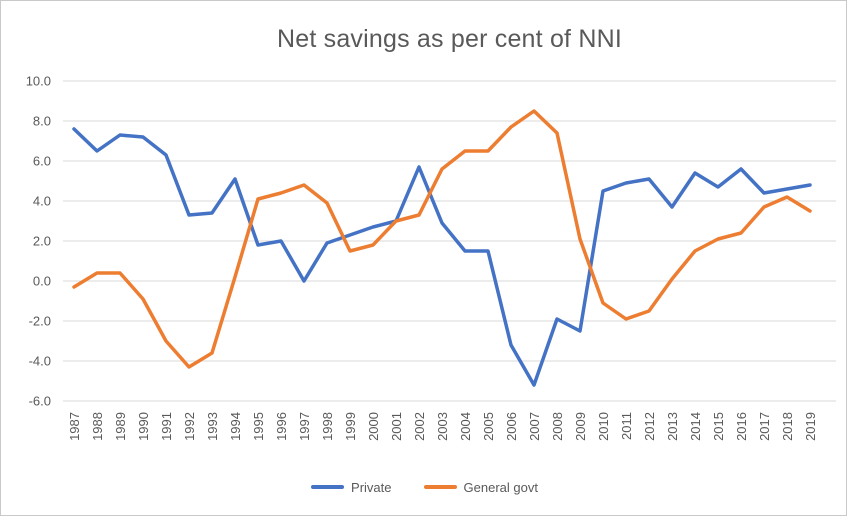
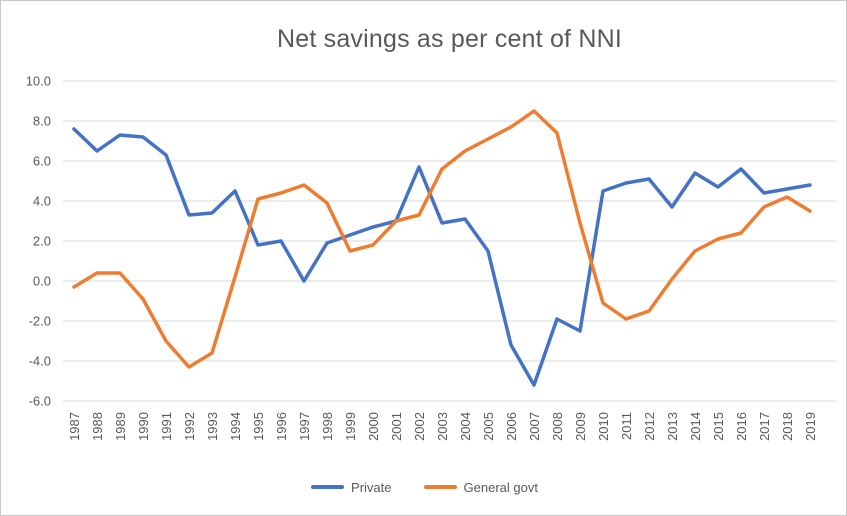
Private/1994: 5.1 -> 4.5
Private/2004: 1.5 -> 3.1
General govt/2005: 6.5 -> 7.1
General govt/2009: 2.1 -> 2.9
